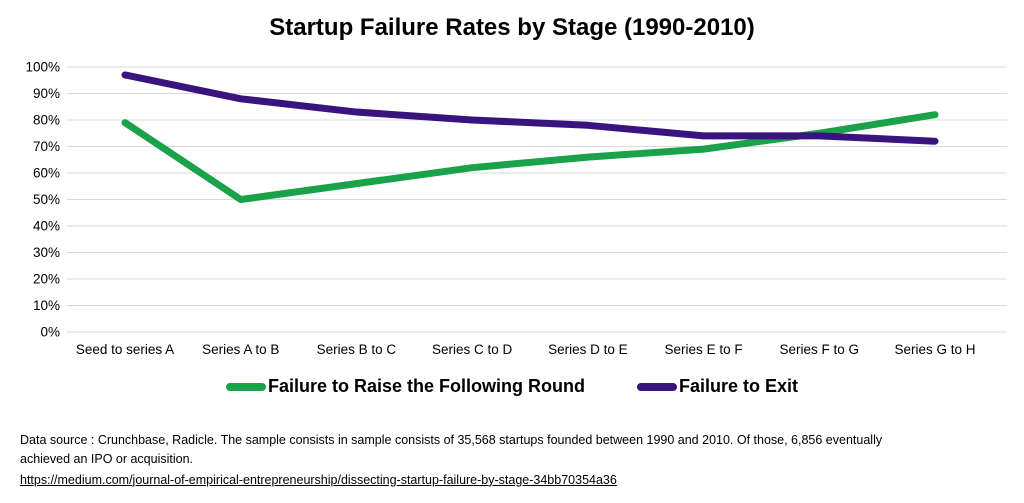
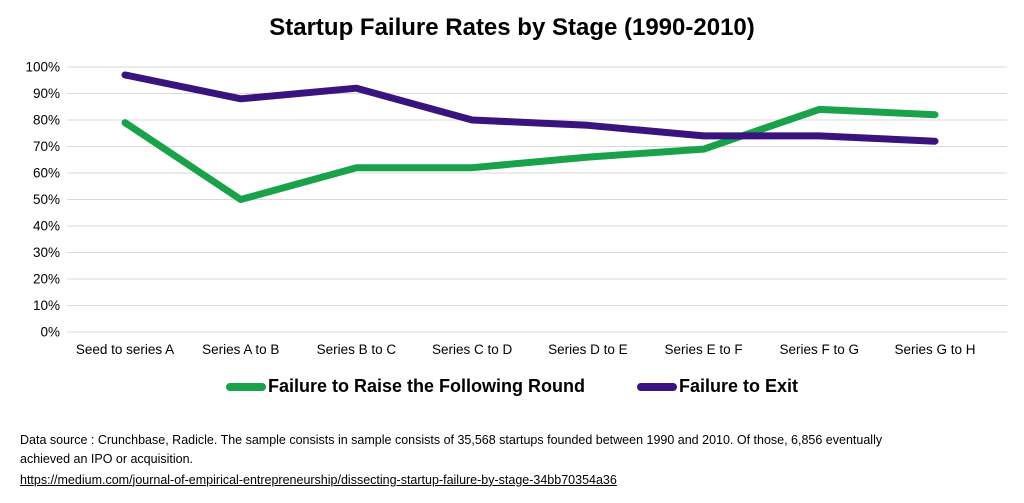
Failure to Raise the Following Round/Series B to C: 56% -> 62%
Failure to Exit/Series B to C: 83% -> 92%
Failure to Raise the Following Round/Series F to G: 75% -> 84%
